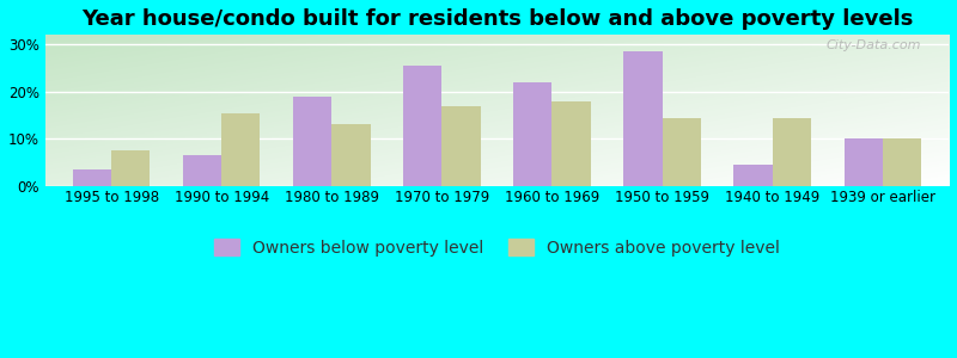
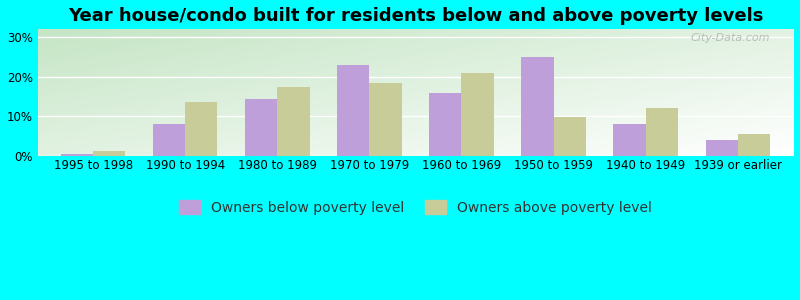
Owners below poverty level/1995 to 1998: 3.5% -> 0.5%
Owners above poverty level/1995 to 1998: 7.5% -> 1.3%
Owners below poverty level/1990 to 1994: 6.5% -> 8.0%
Owners above poverty level/1990 to 1994: 15.5% -> 13.5%
Owners below poverty level/1980 to 1989: 19.0% -> 14.5%
Owners above poverty level/1980 to 1989: 13.0% -> 17.5%
Owners below poverty level/1970 to 1979: 25.5% -> 23.0%
Owners above poverty level/1970 to 1979: 17.0% -> 18.5%
Owners below poverty level/1960 to 1969: 22.0% -> 16.0%
Owners above poverty level/1960 to 1969: 18.0% -> 21.0%
Owners below poverty level/1950 to 1959: 28.5% -> 25.0%
Owners above poverty level/1950 to 1959: 14.5% -> 9.8%
Owners below poverty level/1940 to 1949: 4.5% -> 8.0%
Owners above poverty level/1940 to 1949: 14.5% -> 12.0%
Owners below poverty level/1939 or earlier: 10.0% -> 4.0%
Owners above poverty level/1939 or earlier: 10.0% -> 5.5%
